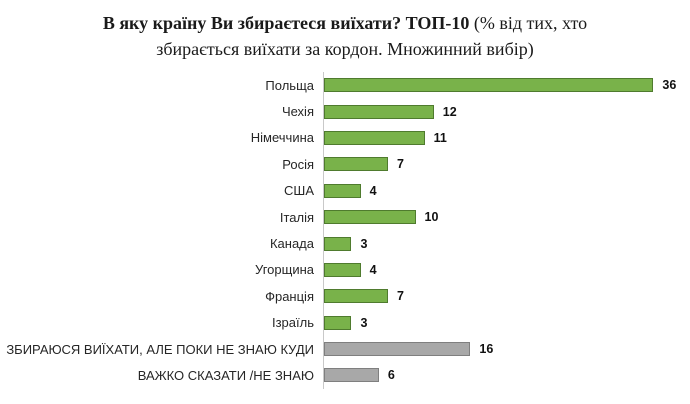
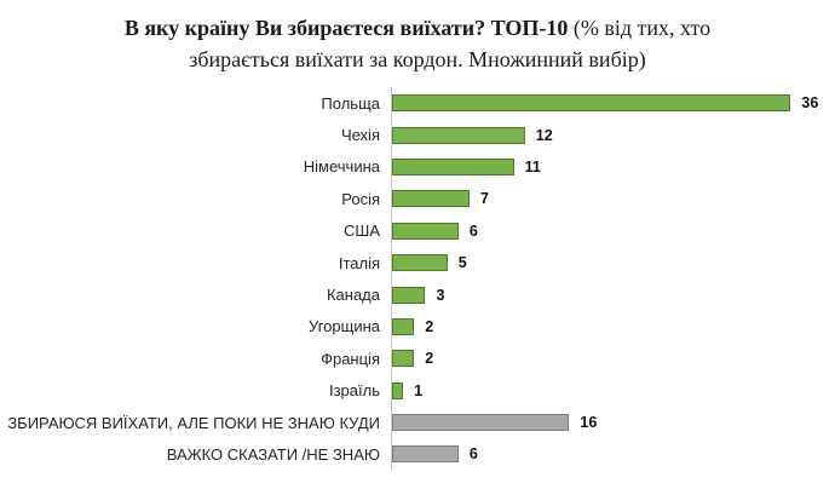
США: 4 -> 6
Італія: 10 -> 5
Угорщина: 4 -> 2
Франція: 7 -> 2
Ізраїль: 3 -> 1
